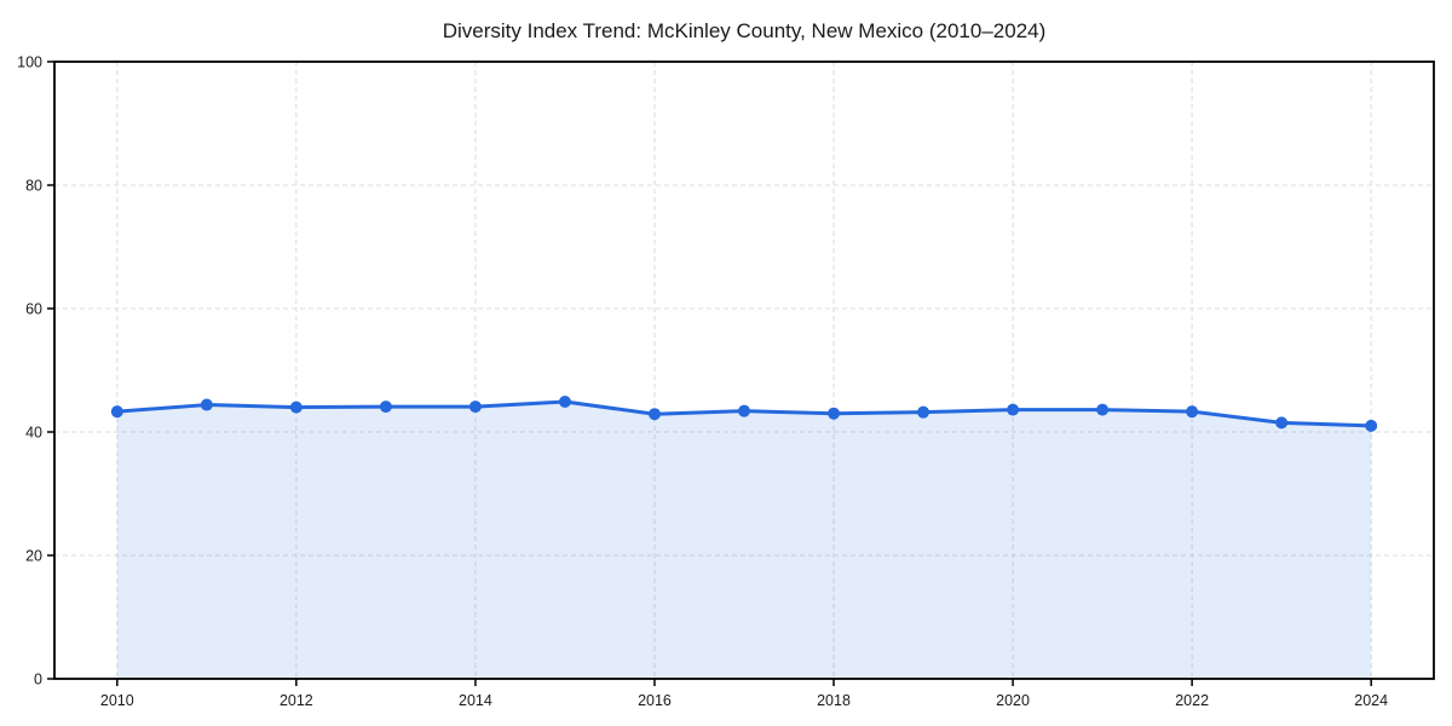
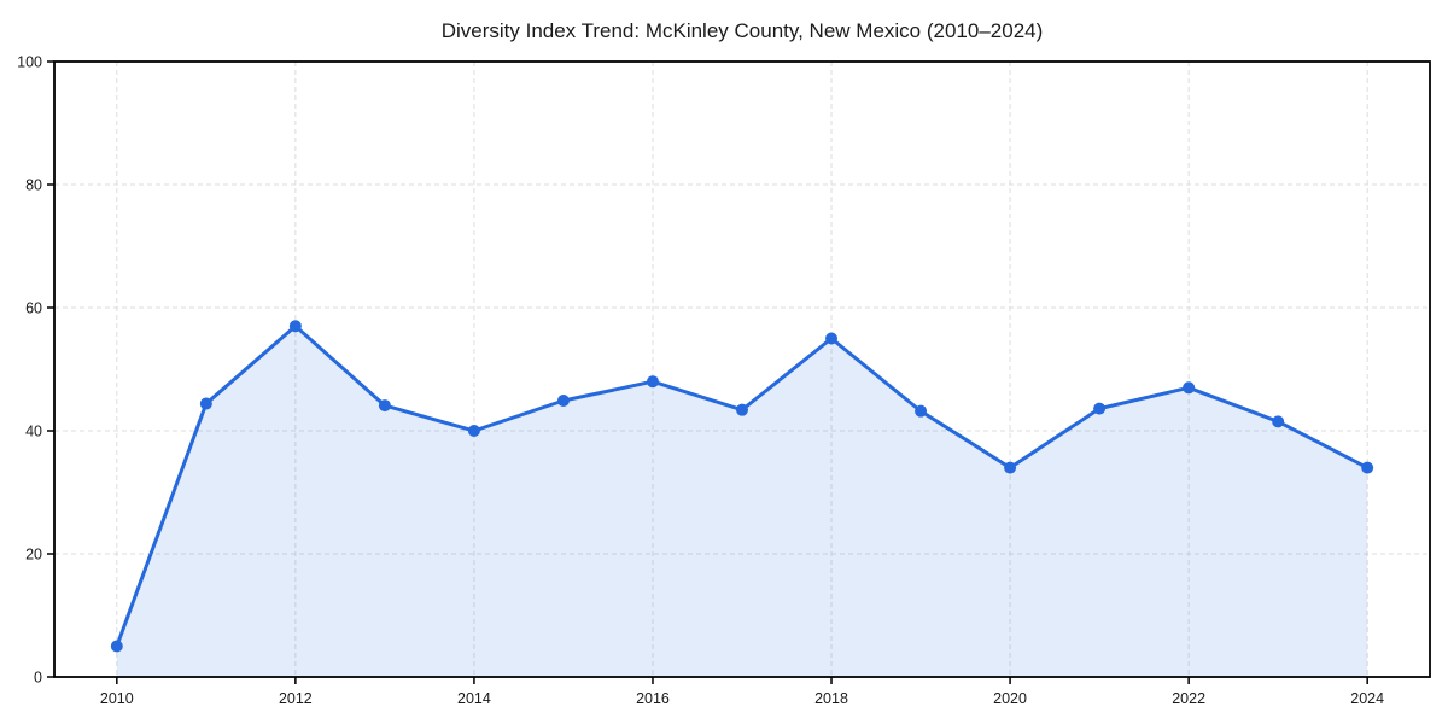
2010: 43 -> 5
2012: 44 -> 57
2014: 44 -> 40
2016: 43 -> 48
2018: 43 -> 55
2020: 44 -> 34
2022: 43 -> 47
2024: 41 -> 34
